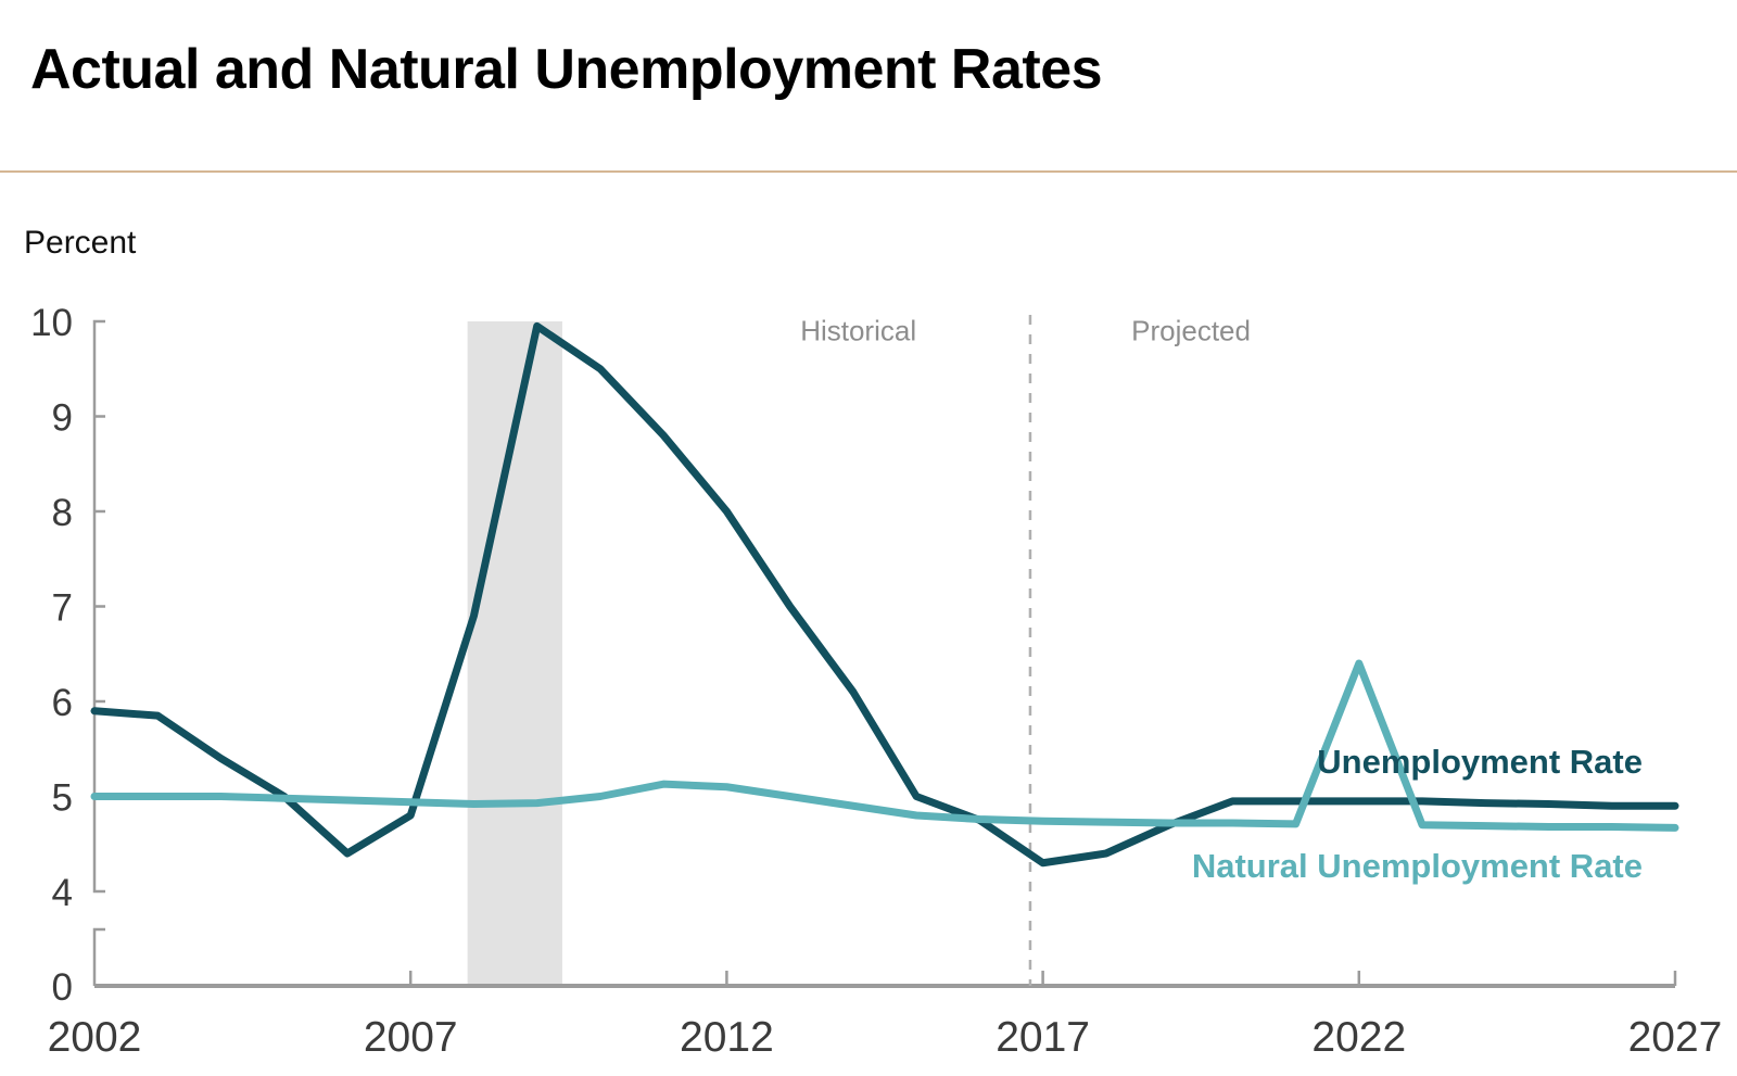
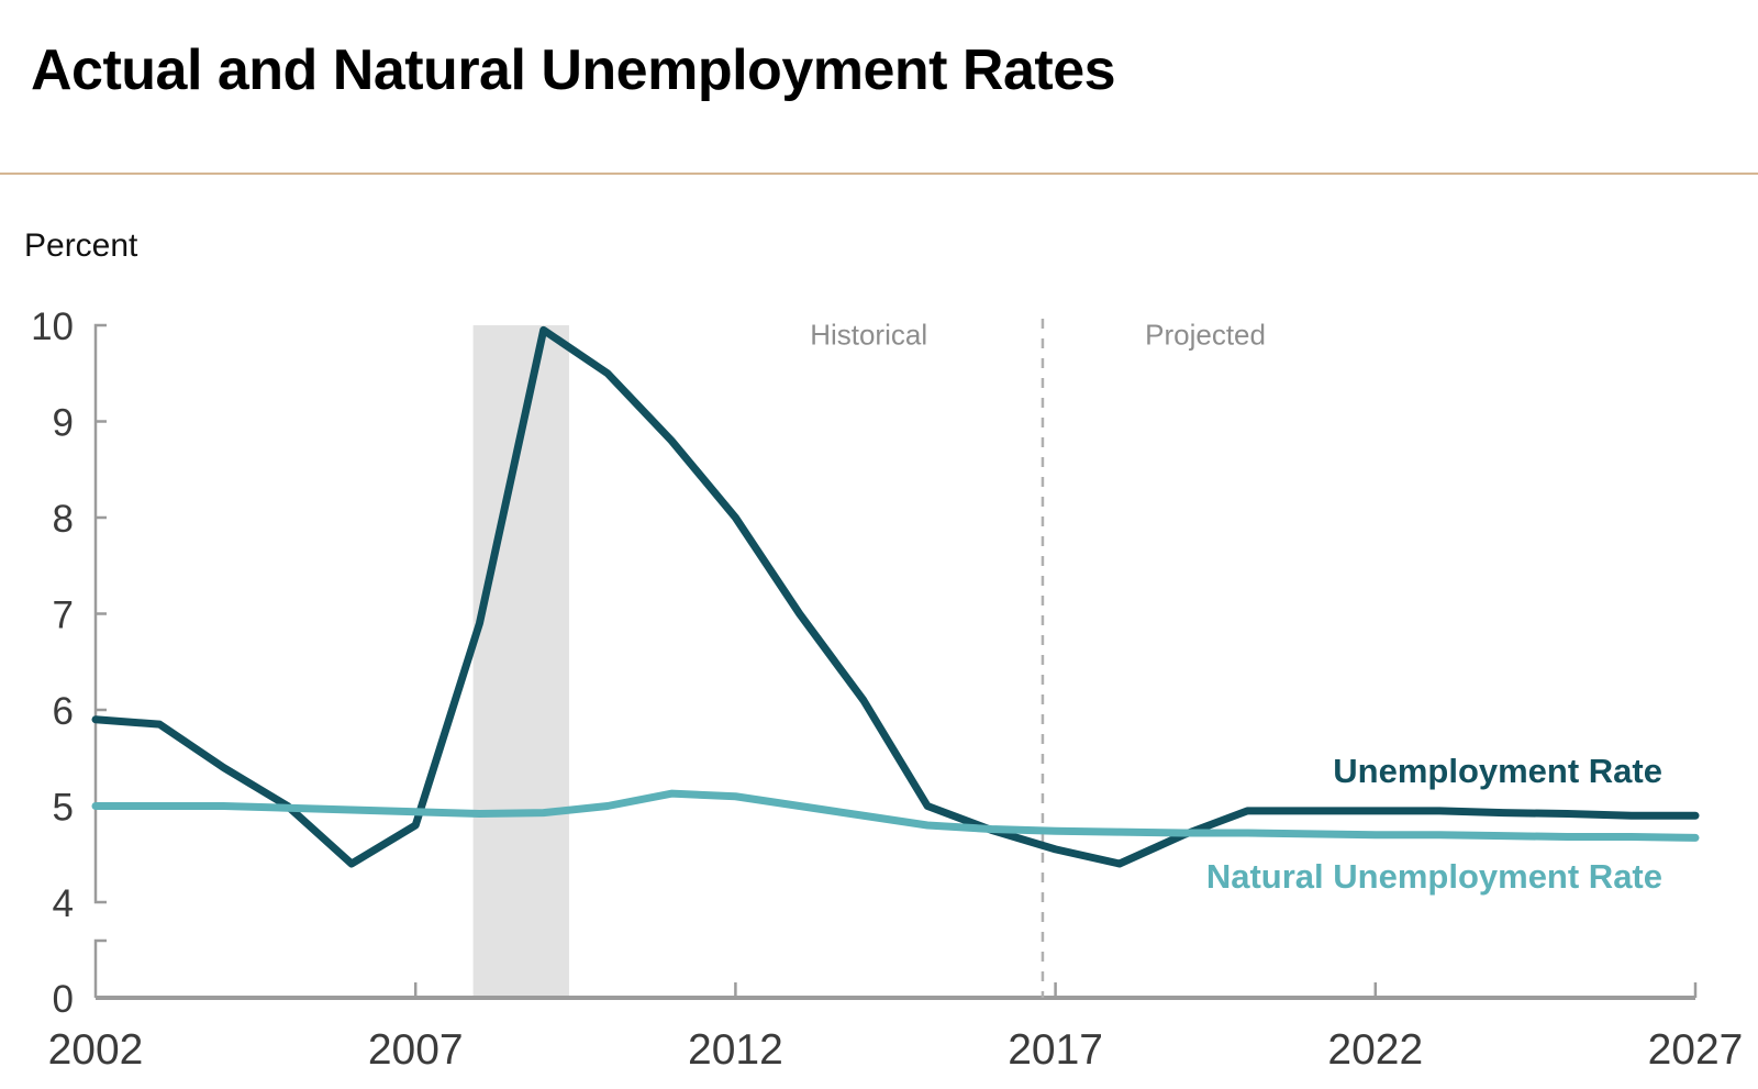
Unemployment Rate/2017: 4.3 -> 4.5
Natural Unemployment Rate/2022: 6.4 -> 4.7
